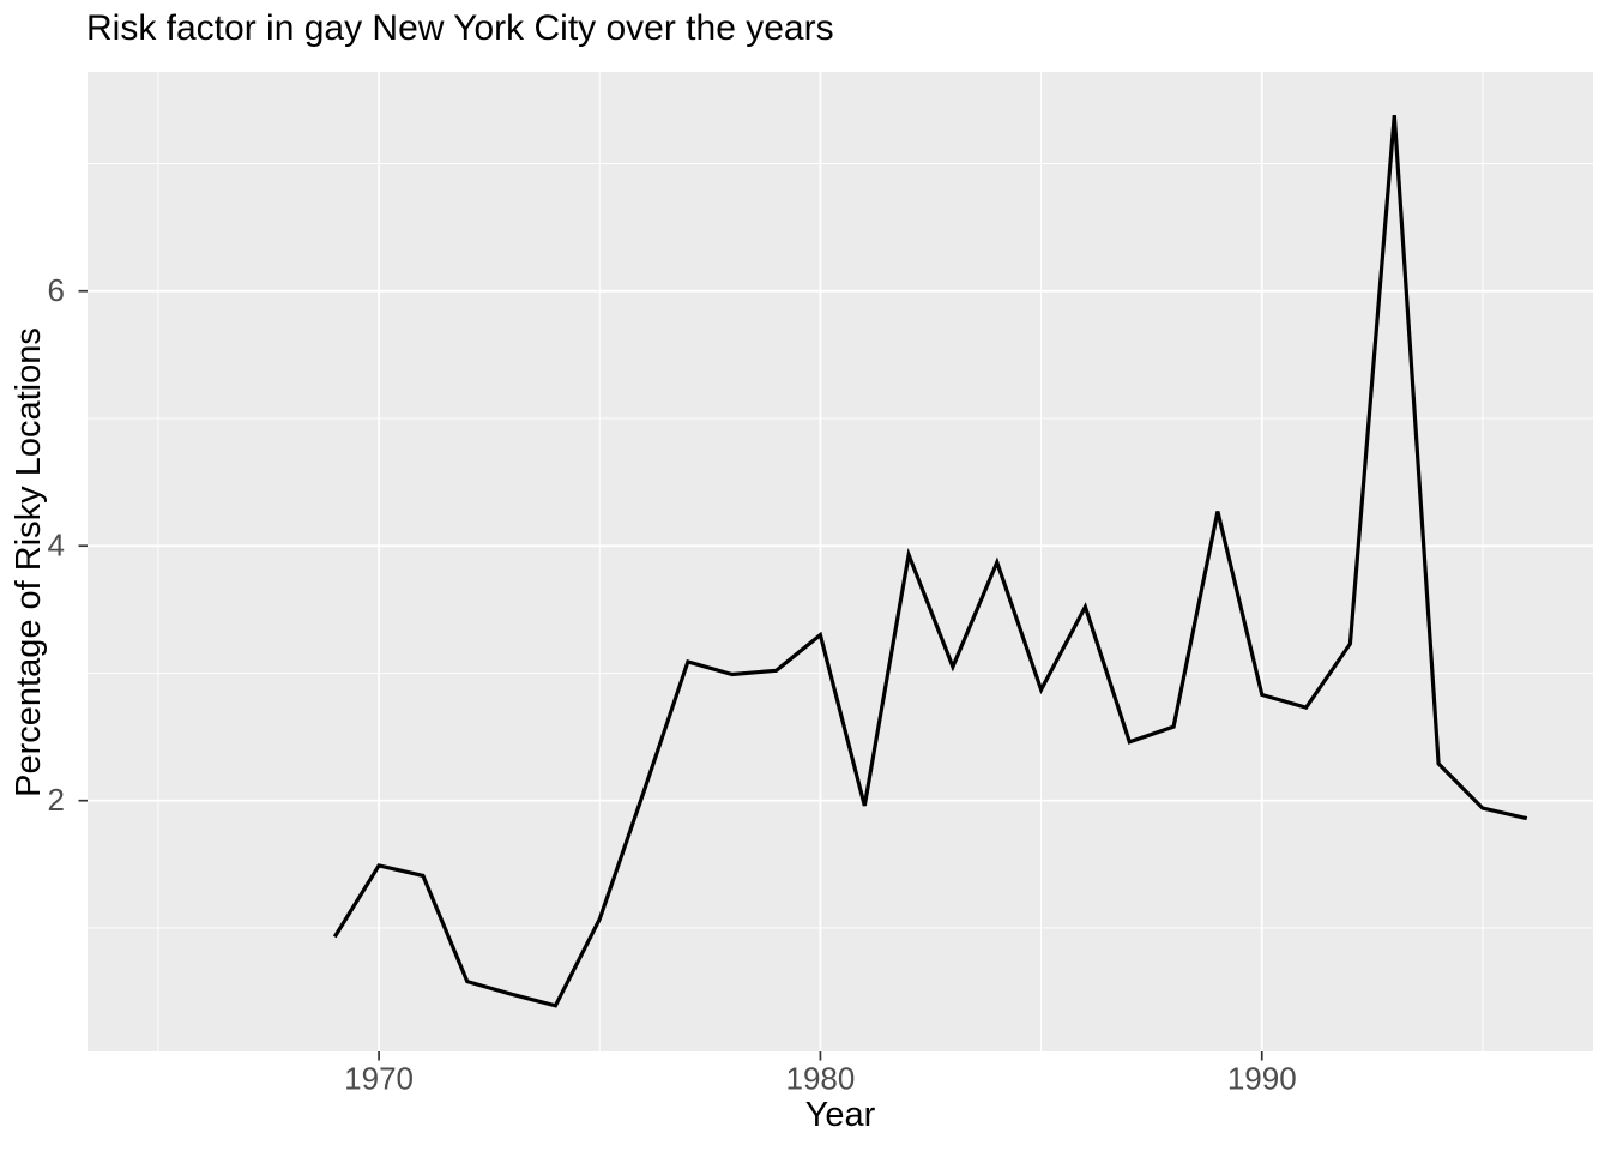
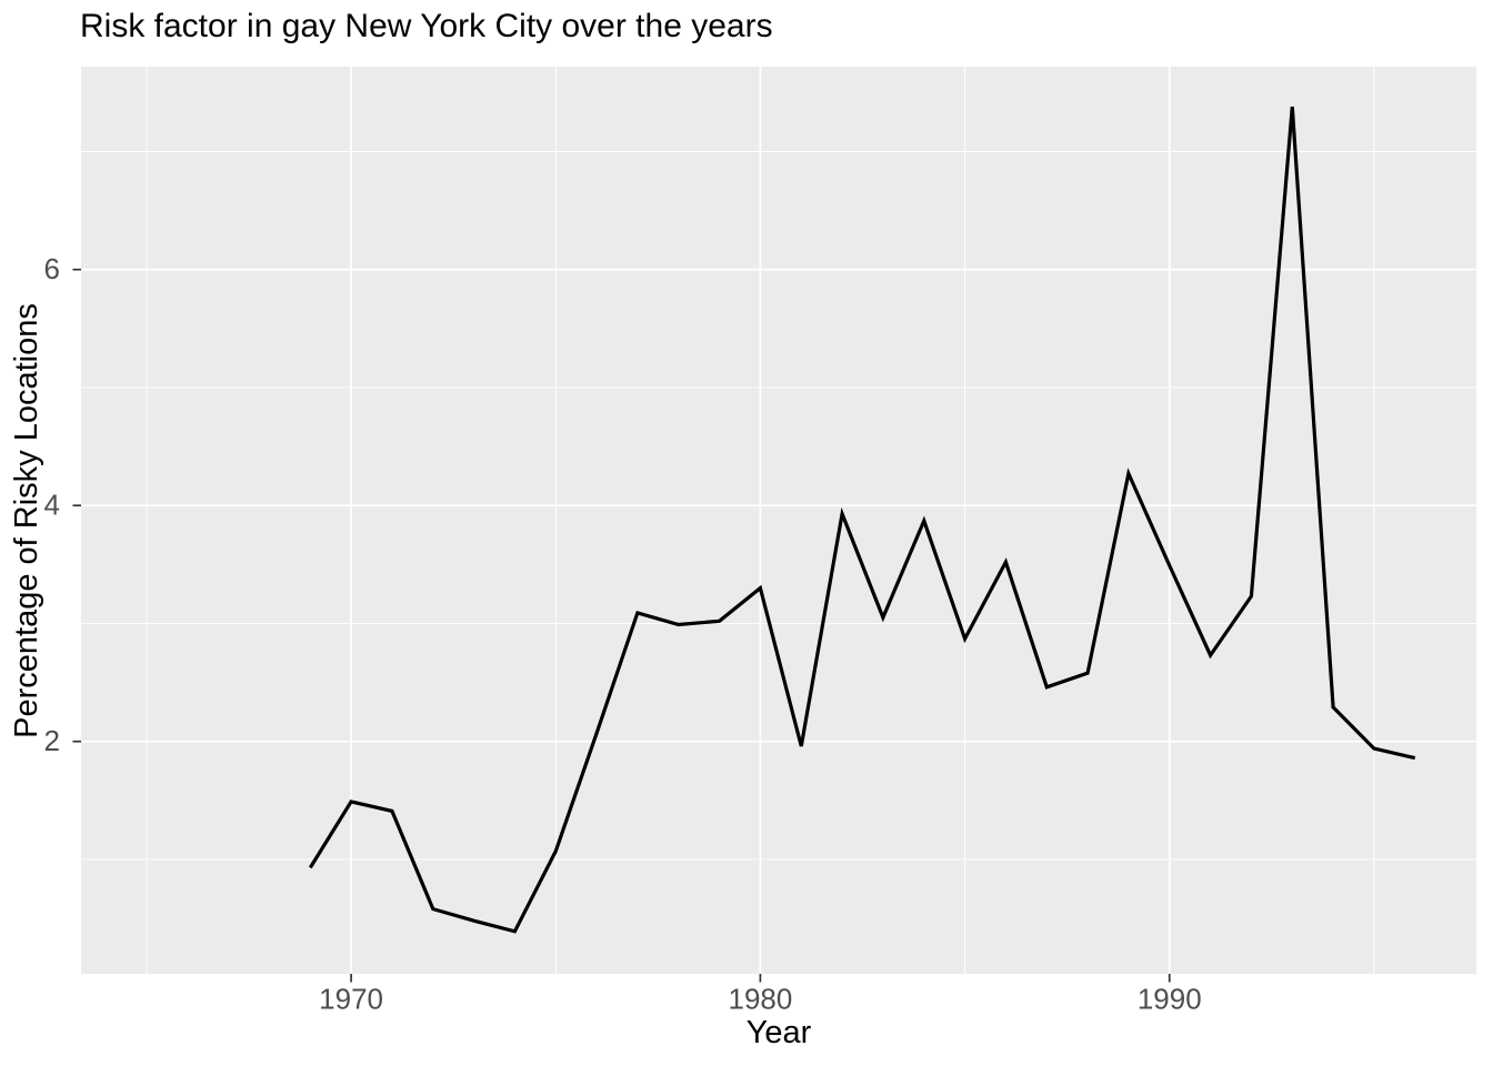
1990: 2.83 -> 3.49
